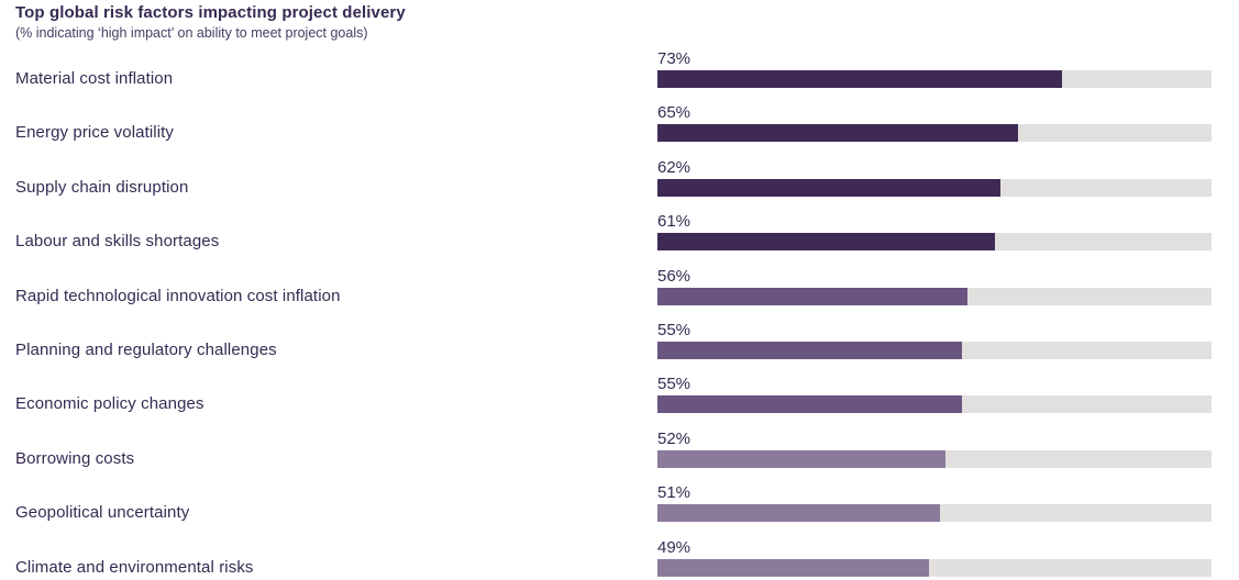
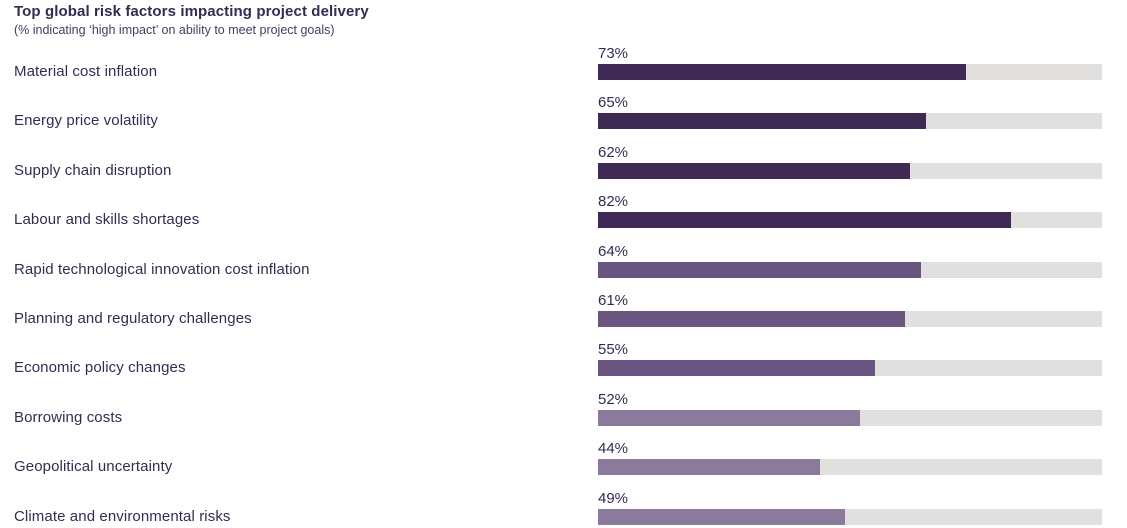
Labour and skills shortages: 61% -> 82%
Rapid technological innovation cost inflation: 56% -> 64%
Planning and regulatory challenges: 55% -> 61%
Geopolitical uncertainty: 51% -> 44%
